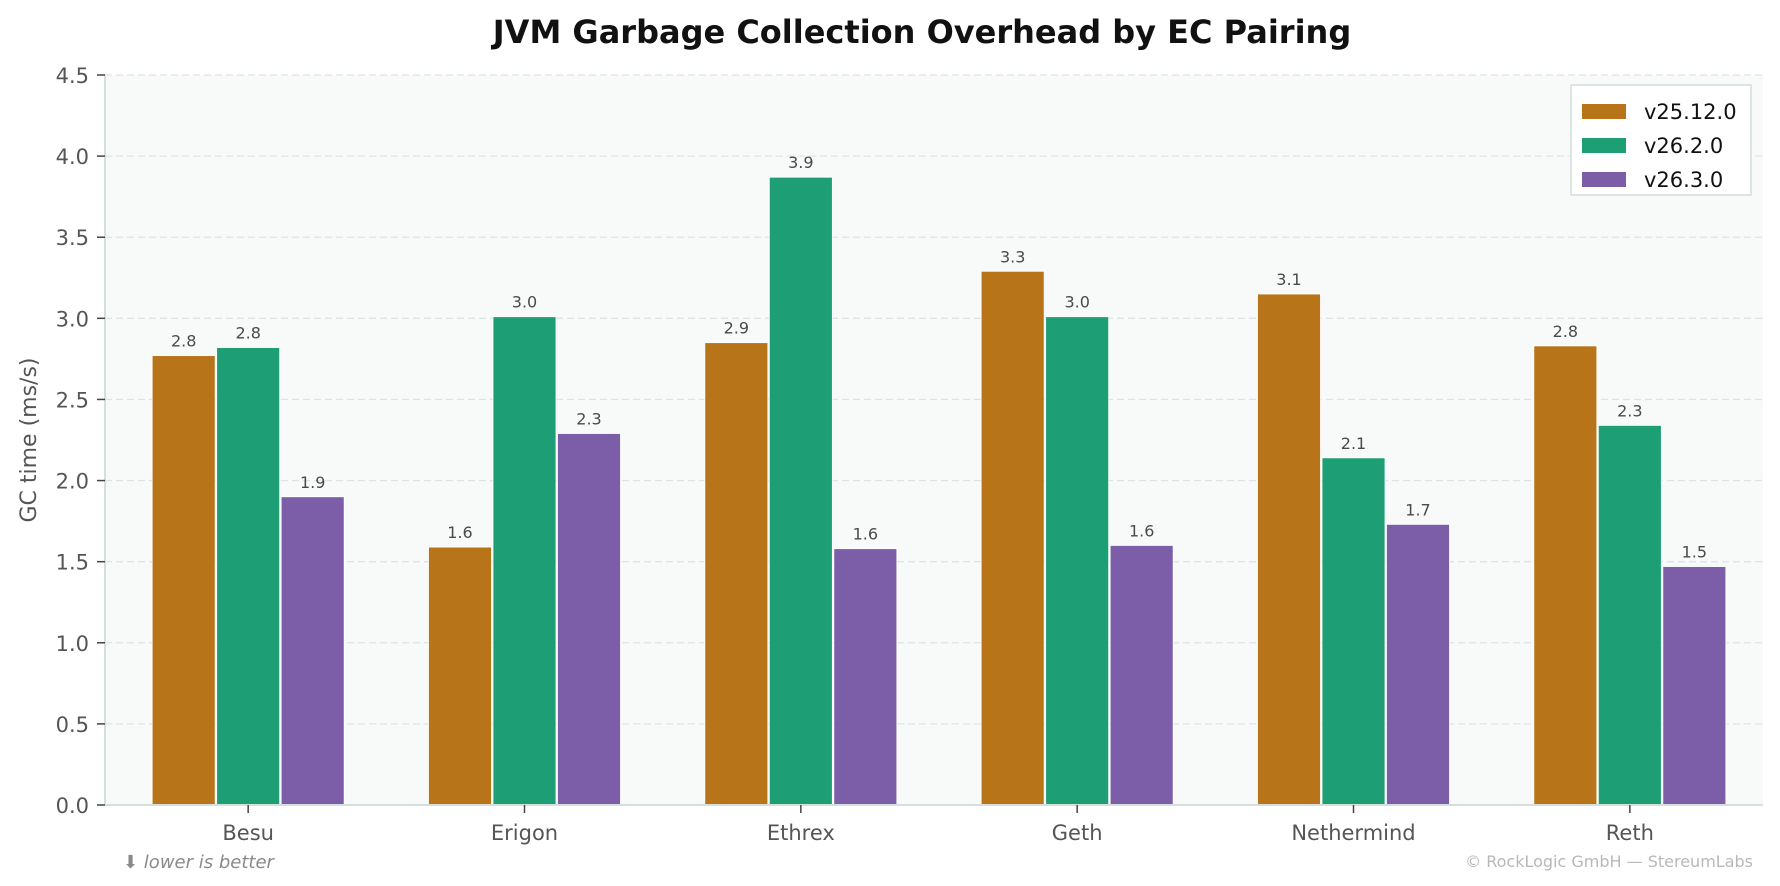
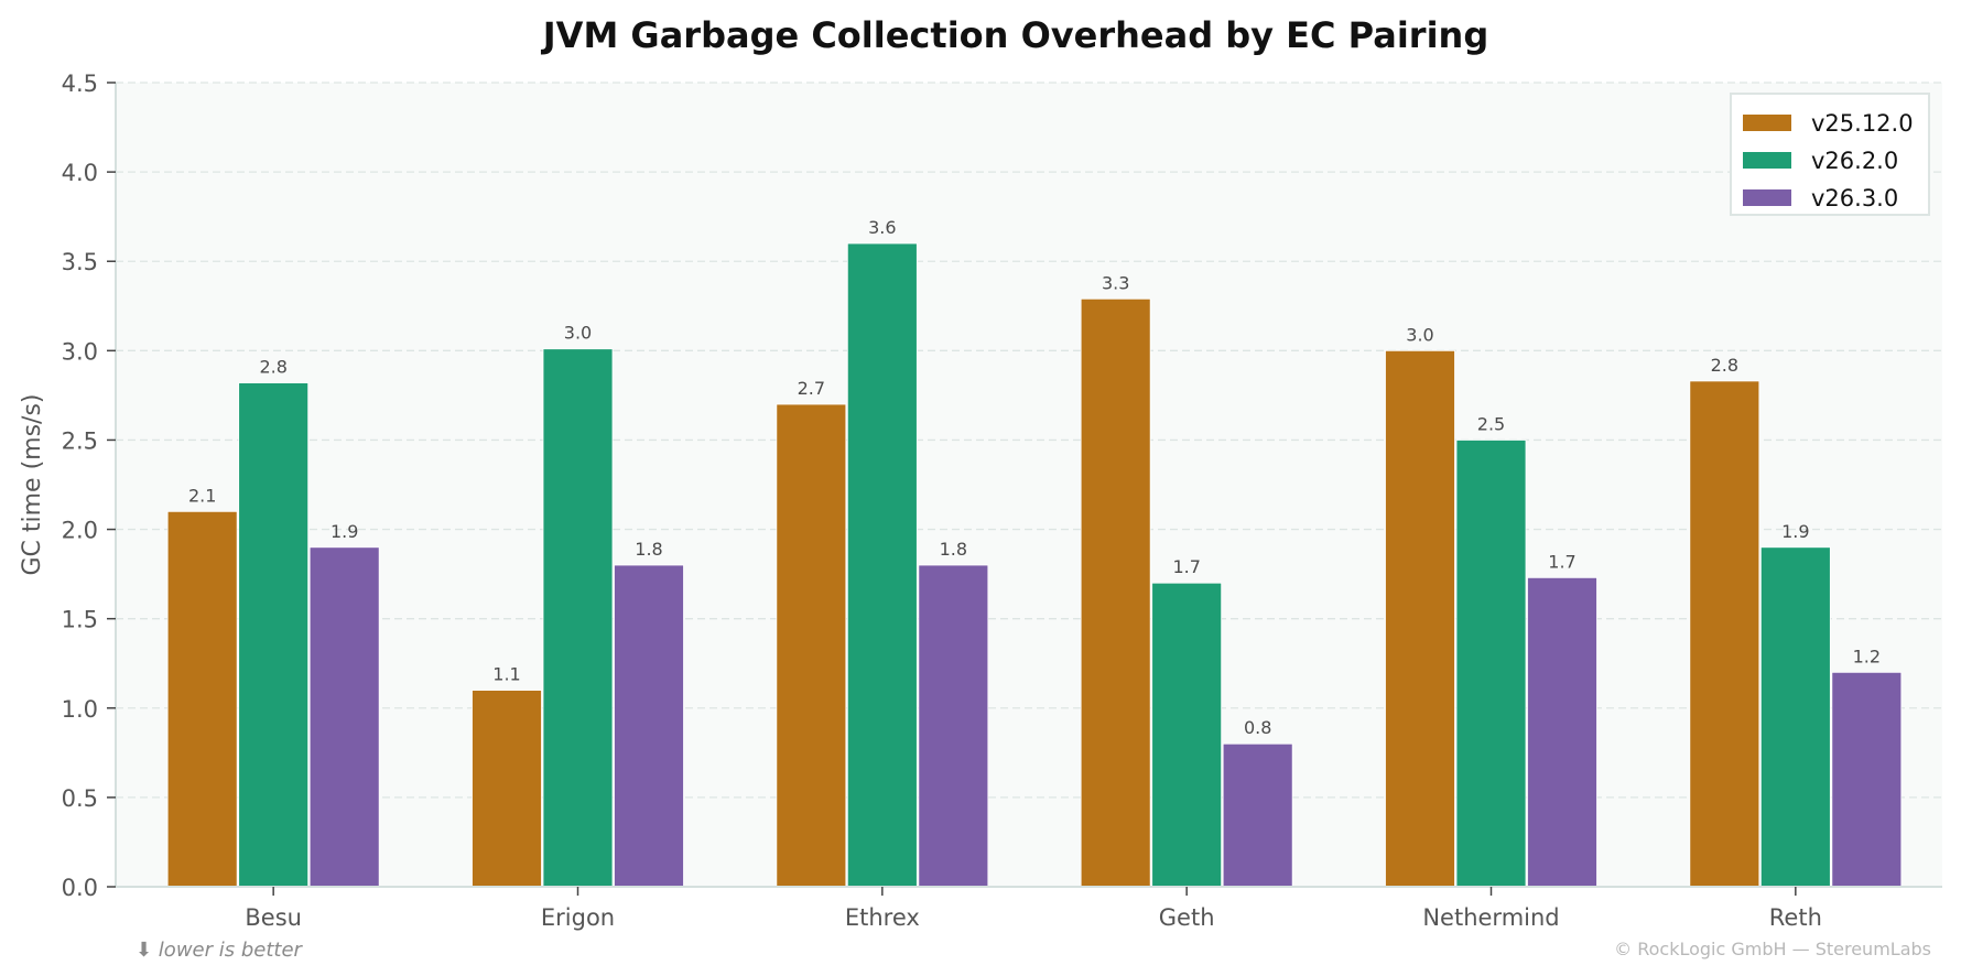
v25.12.0/Besu: 2.8 -> 2.1
v25.12.0/Erigon: 1.6 -> 1.1
v26.3.0/Erigon: 2.3 -> 1.8
v25.12.0/Ethrex: 2.9 -> 2.7
v26.2.0/Ethrex: 3.9 -> 3.6
v26.3.0/Ethrex: 1.6 -> 1.8
v26.2.0/Geth: 3.0 -> 1.7
v26.3.0/Geth: 1.6 -> 0.8
v25.12.0/Nethermind: 3.1 -> 3.0
v26.2.0/Nethermind: 2.1 -> 2.5
v26.2.0/Reth: 2.3 -> 1.9
v26.3.0/Reth: 1.5 -> 1.2
